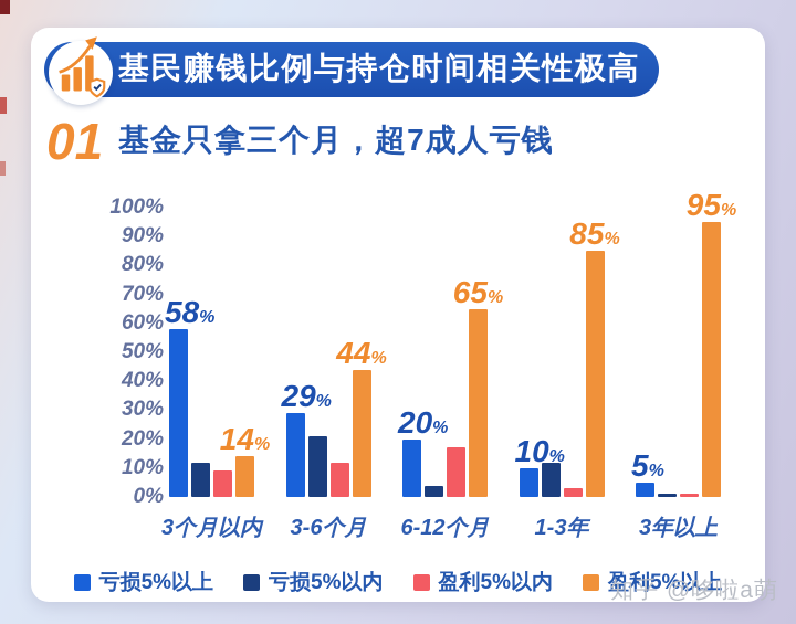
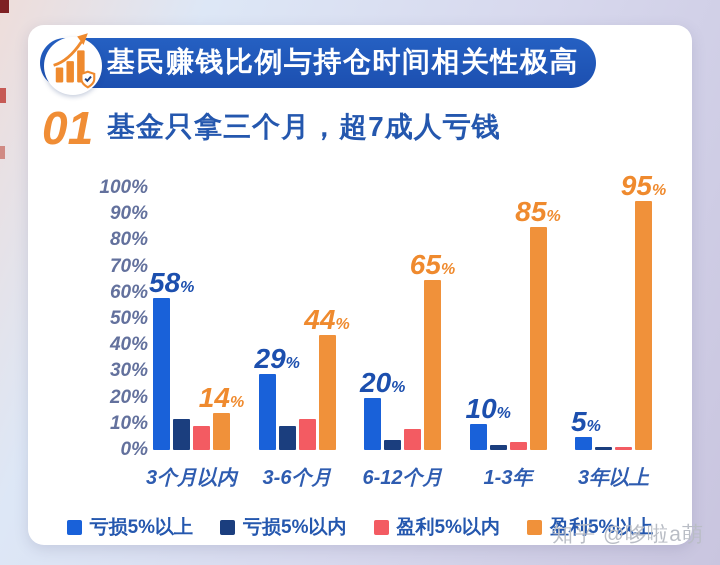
亏损5%以内/3-6个月: 21% -> 9%
盈利5%以内/6-12个月: 17% -> 8%
亏损5%以内/1-3年: 12% -> 2%
